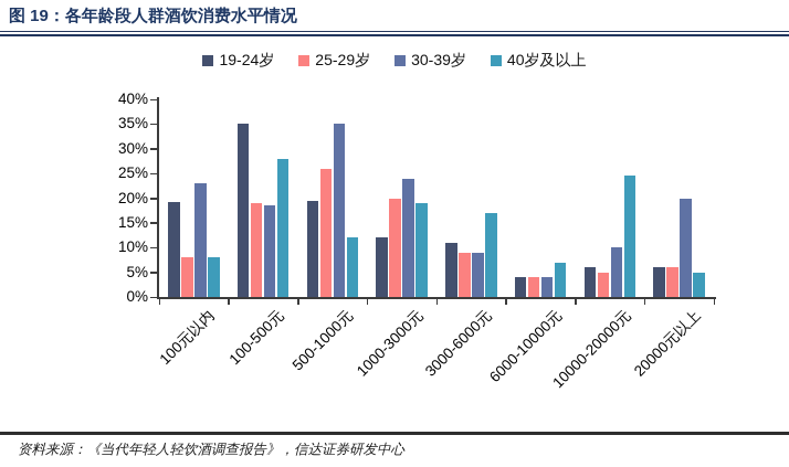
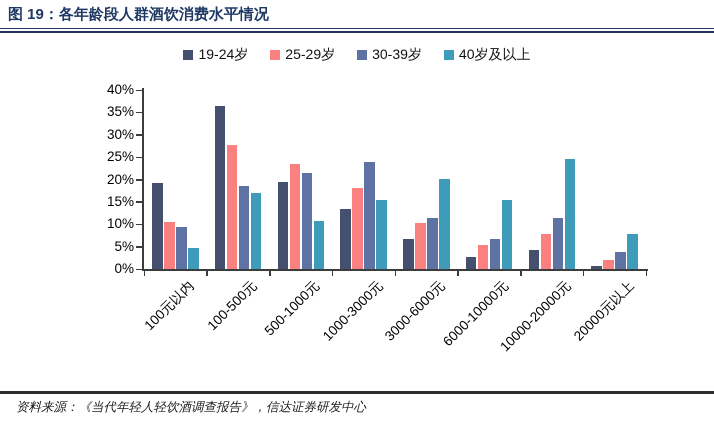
25-29岁/100元以内: 8% -> 10%
30-39岁/100元以内: 23% -> 9%
40岁及以上/100元以内: 8% -> 5%
19-24岁/100-500元: 35% -> 36%
25-29岁/100-500元: 19% -> 28%
40岁及以上/100-500元: 28% -> 17%
25-29岁/500-1000元: 26% -> 23%
30-39岁/500-1000元: 35% -> 22%
40岁及以上/500-1000元: 12% -> 11%
19-24岁/1000-3000元: 12% -> 14%
25-29岁/1000-3000元: 20% -> 18%
40岁及以上/1000-3000元: 19% -> 16%
19-24岁/3000-6000元: 11% -> 7%
25-29岁/3000-6000元: 9% -> 10%
30-39岁/3000-6000元: 9% -> 12%
40岁及以上/3000-6000元: 17% -> 20%
19-24岁/6000-10000元: 4% -> 3%
25-29岁/6000-10000元: 4% -> 5%
30-39岁/6000-10000元: 4% -> 7%
40岁及以上/6000-10000元: 7% -> 15%
19-24岁/10000-20000元: 6% -> 4%
25-29岁/10000-20000元: 5% -> 8%
30-39岁/10000-20000元: 10% -> 12%
19-24岁/20000元以上: 6% -> 1%
25-29岁/20000元以上: 6% -> 2%
30-39岁/20000元以上: 20% -> 4%
40岁及以上/20000元以上: 5% -> 8%
